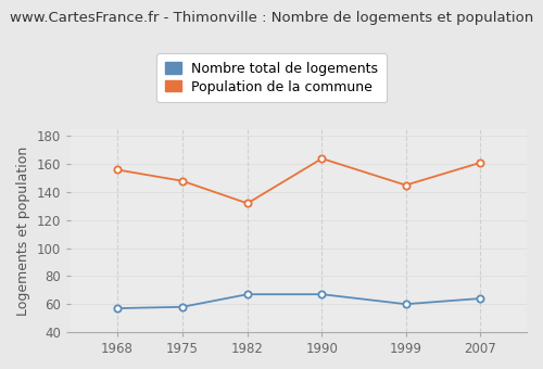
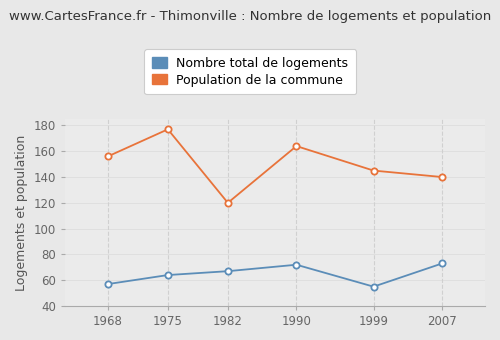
Nombre total de logements/1975: 58 -> 64
Population de la commune/1975: 148 -> 177
Population de la commune/1982: 132 -> 120
Nombre total de logements/1990: 67 -> 72
Nombre total de logements/1999: 60 -> 55
Nombre total de logements/2007: 64 -> 73
Population de la commune/2007: 161 -> 140
